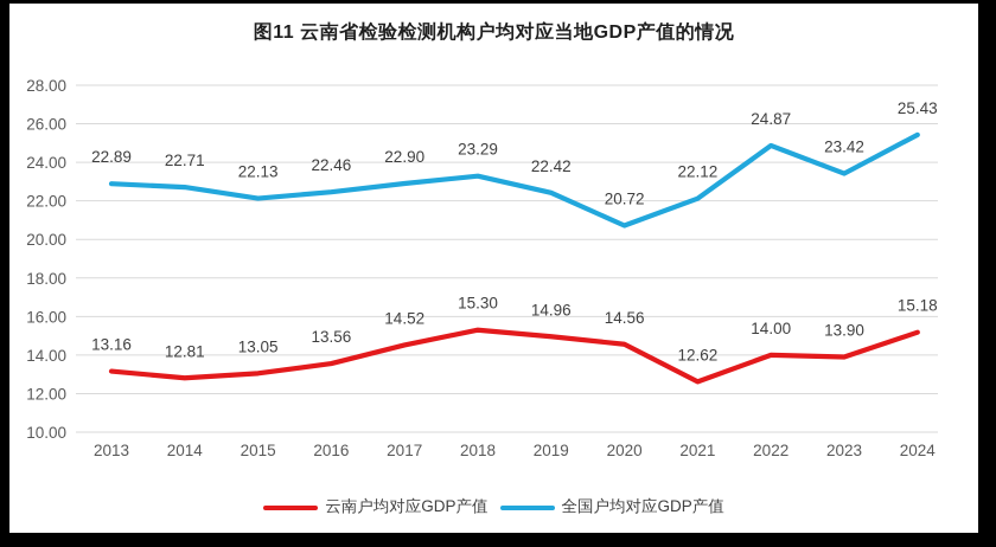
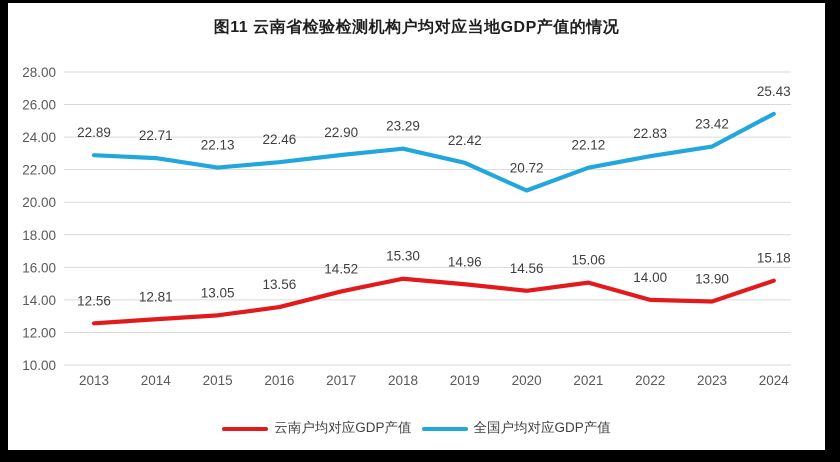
云南户均对应GDP产值/2013: 13.16 -> 12.56
云南户均对应GDP产值/2021: 12.62 -> 15.06
全国户均对应GDP产值/2022: 24.87 -> 22.83
